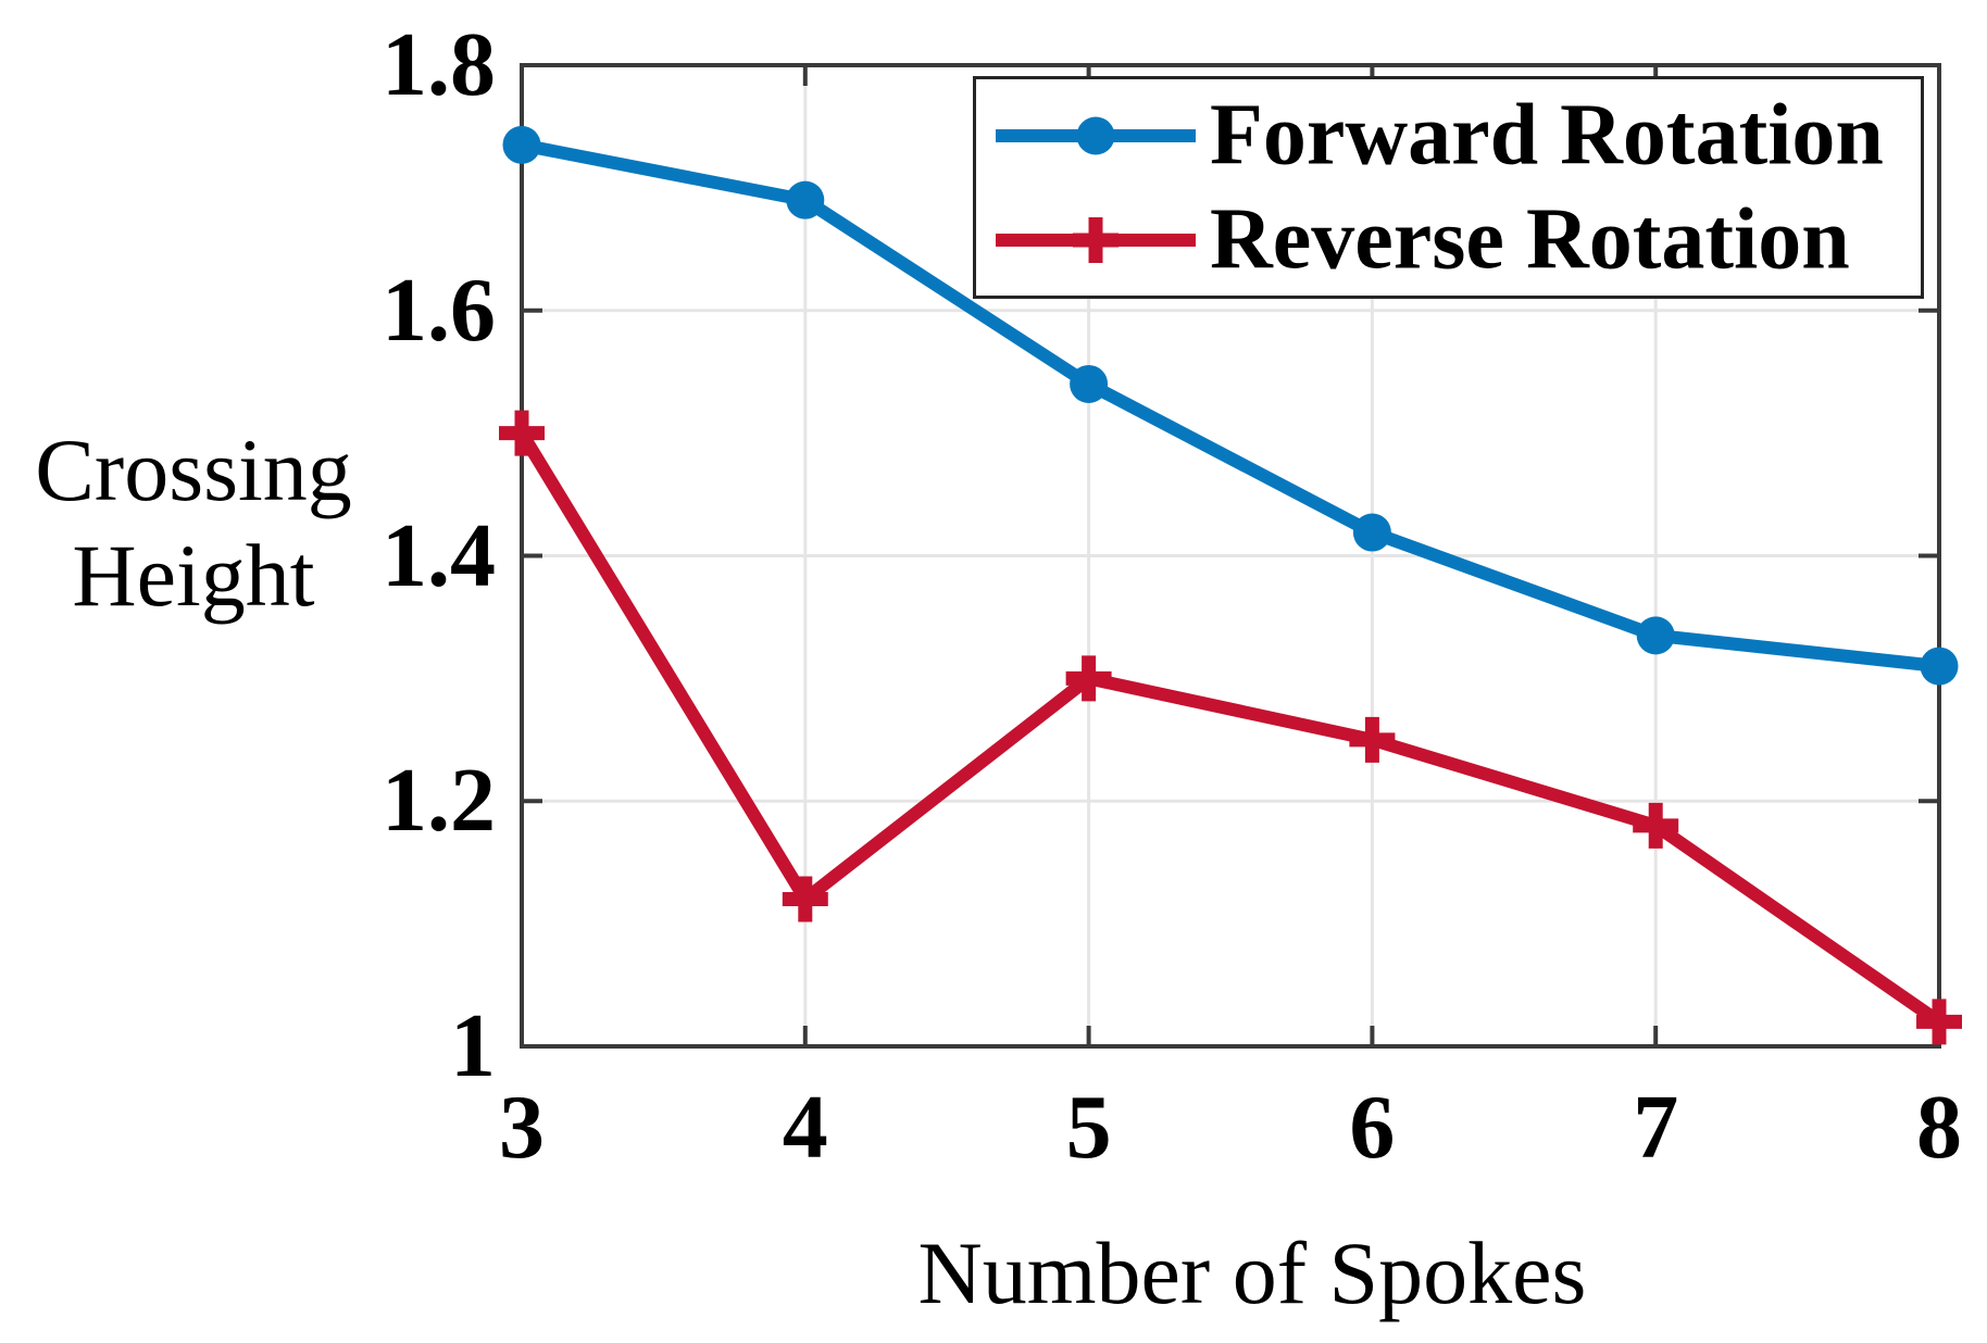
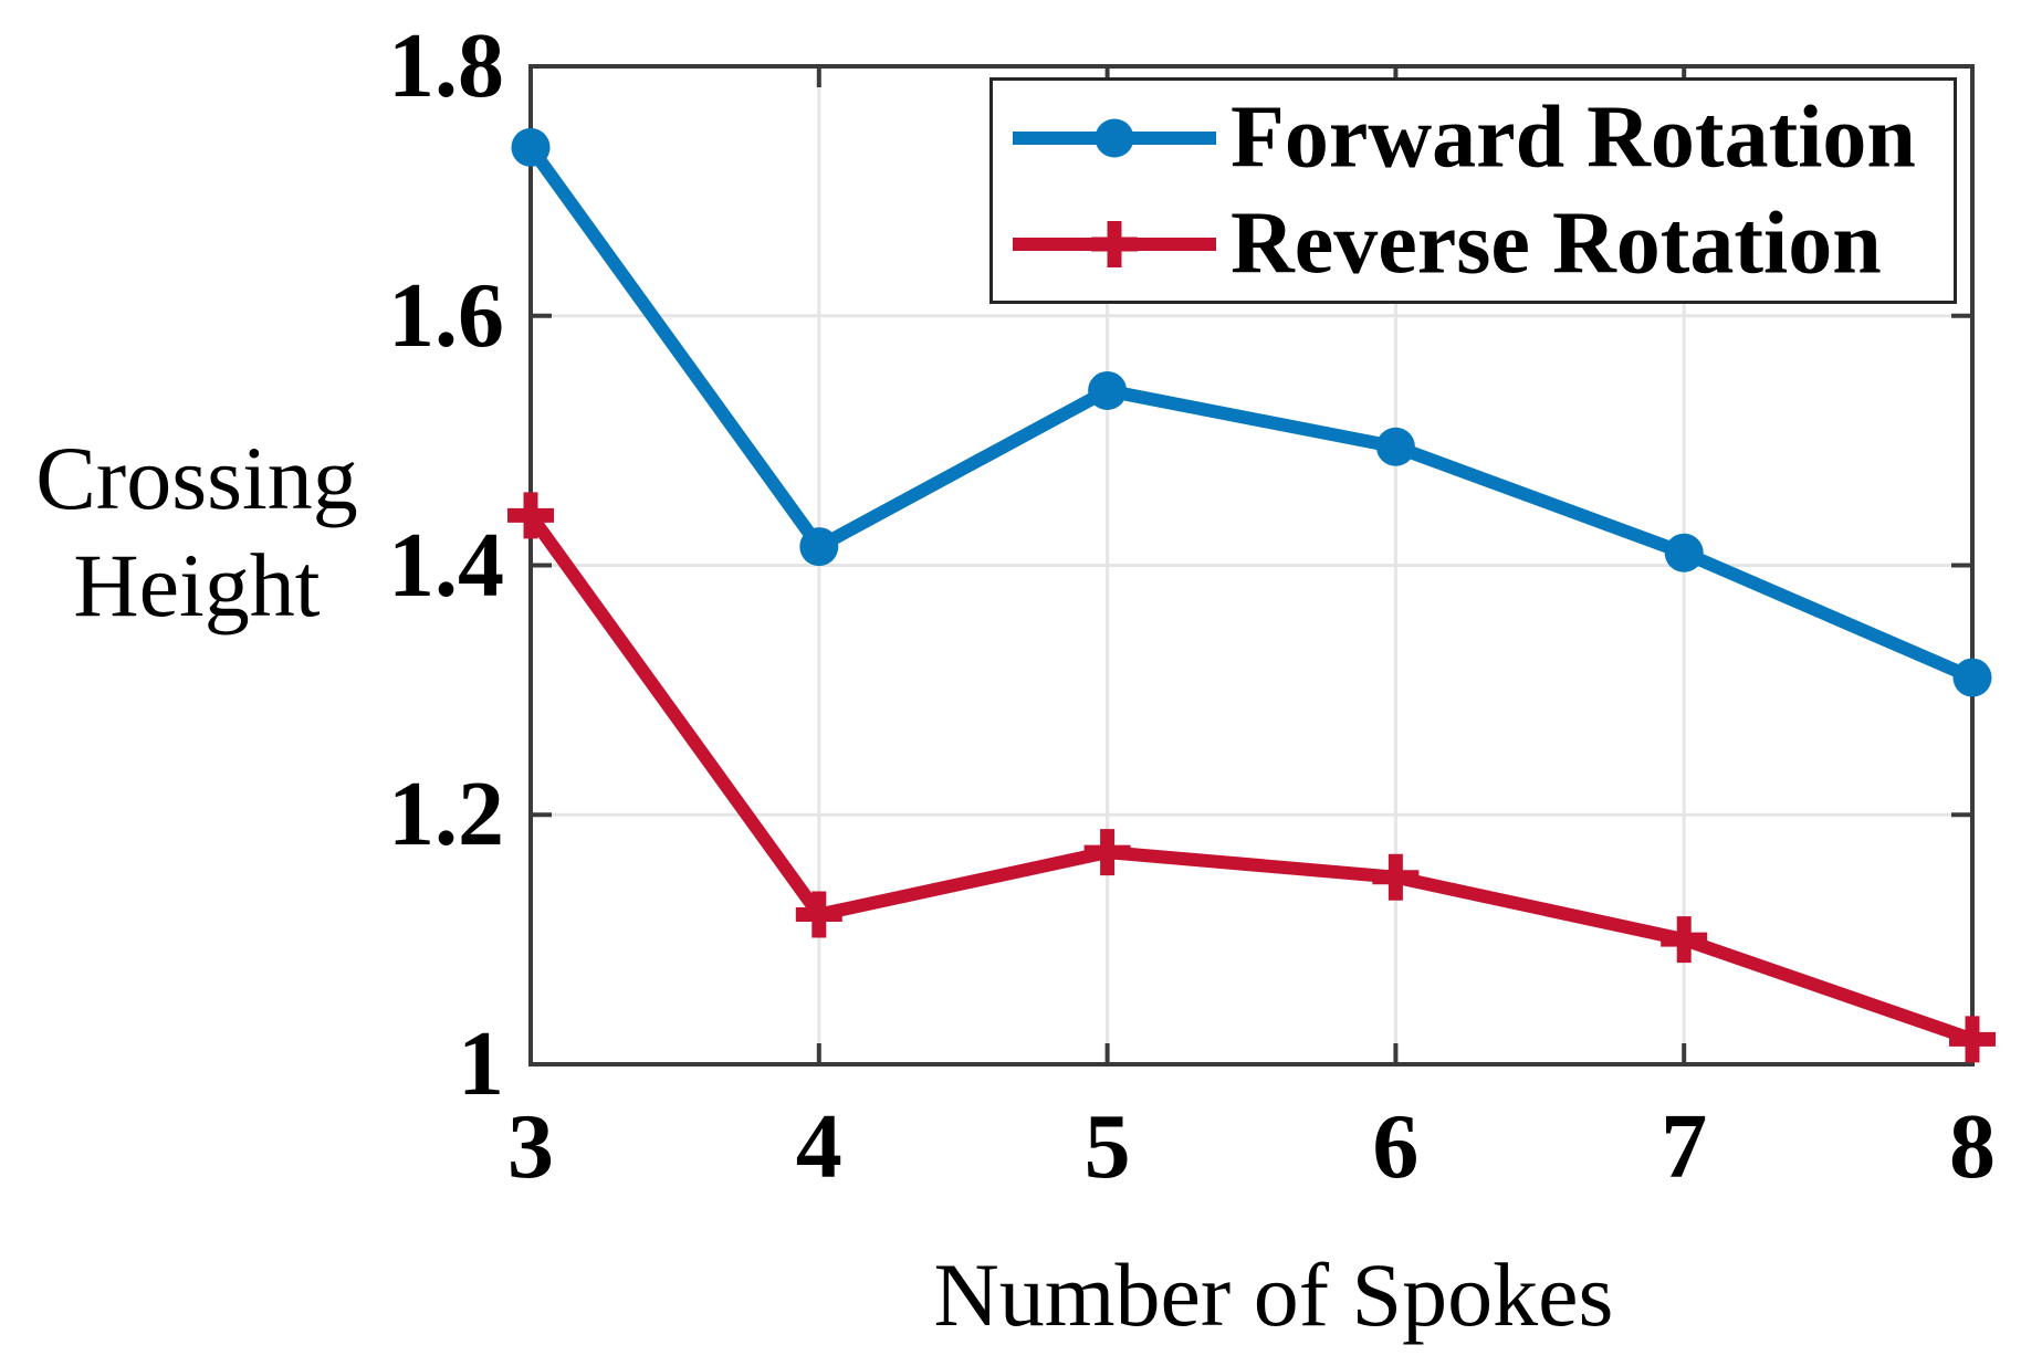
Reverse Rotation/3: 1.50 -> 1.44
Forward Rotation/4: 1.690 -> 1.415
Reverse Rotation/5: 1.30 -> 1.17
Forward Rotation/6: 1.419 -> 1.495
Reverse Rotation/6: 1.25 -> 1.15
Forward Rotation/7: 1.335 -> 1.410
Reverse Rotation/7: 1.18 -> 1.10
